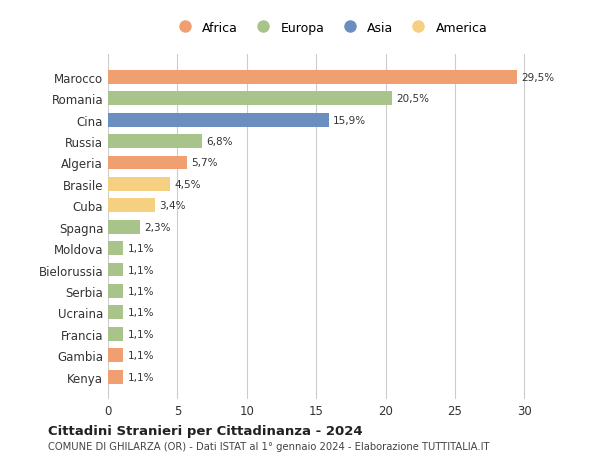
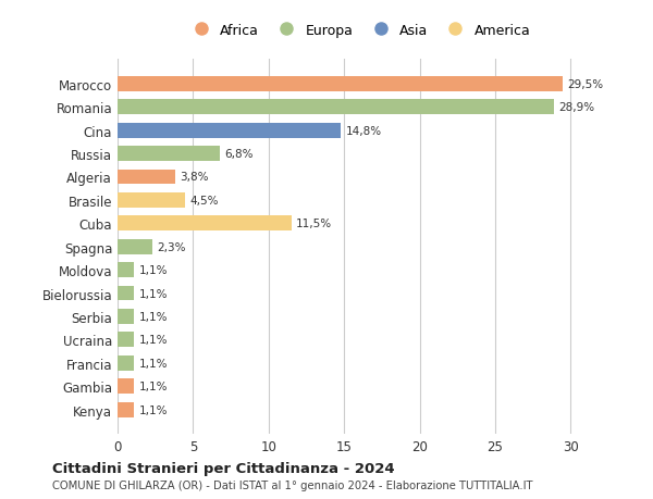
Romania: 20,5% -> 28,9%
Cina: 15,9% -> 14,8%
Algeria: 5,7% -> 3,8%
Cuba: 3,4% -> 11,5%
